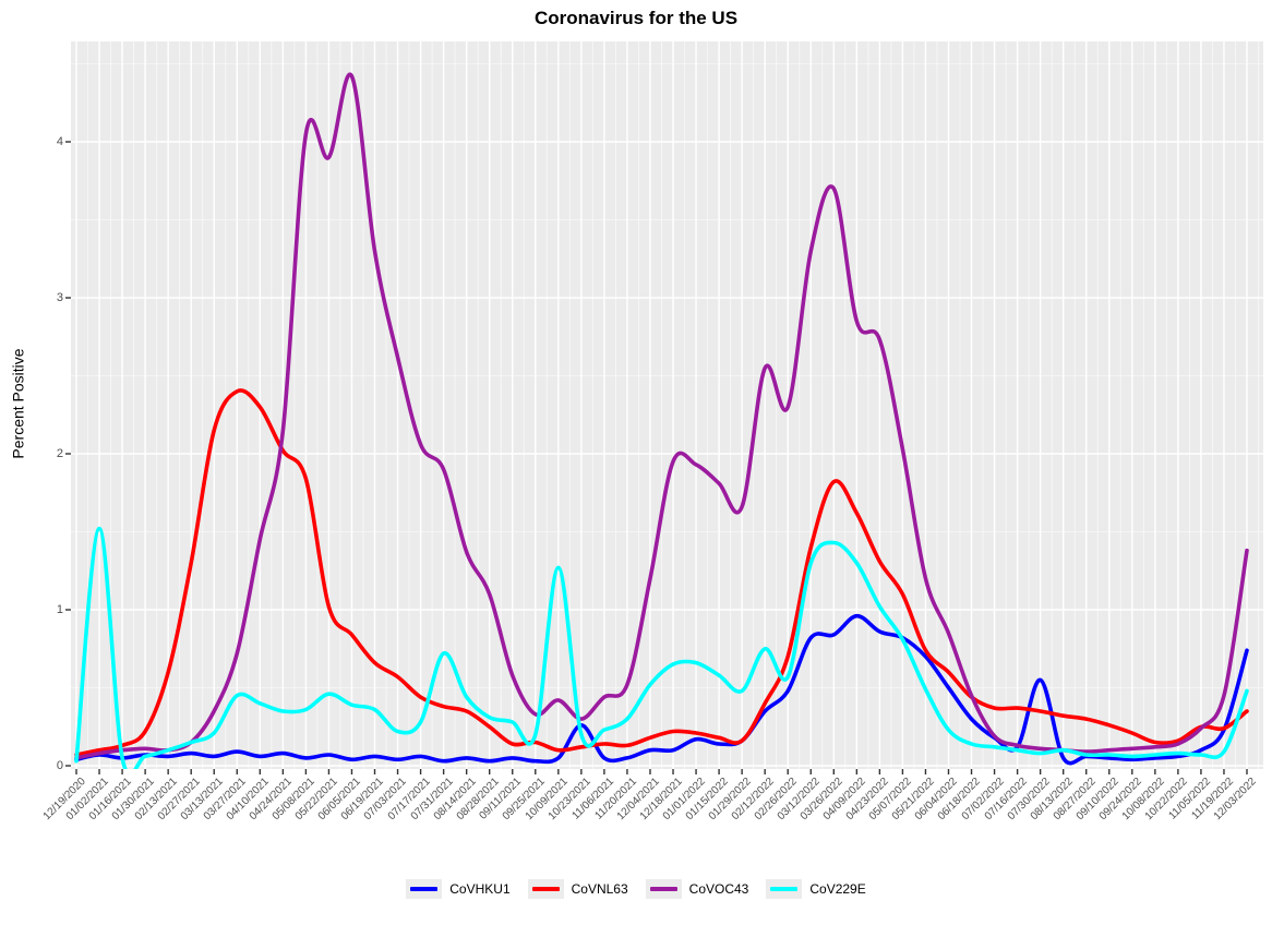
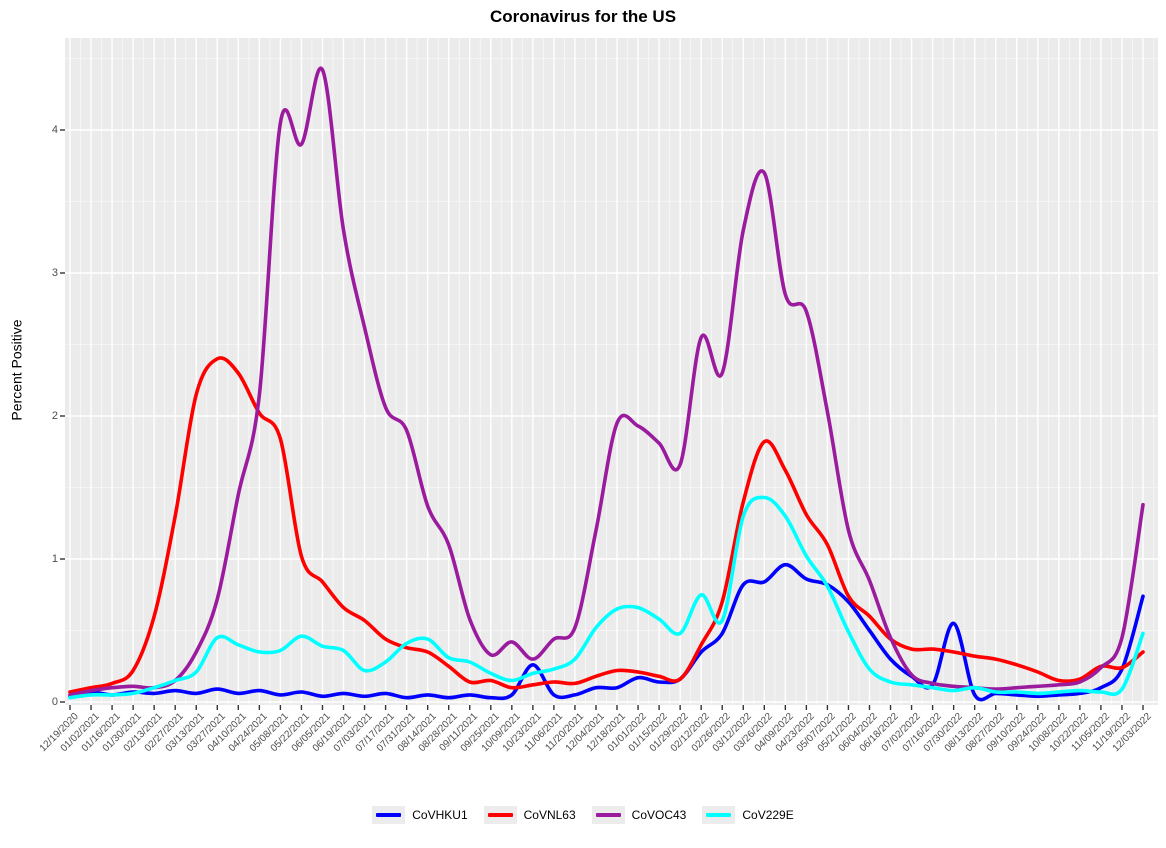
CoV229E/01/02/2021: 1.52 -> 0.05
CoV229E/07/31/2021: 0.72 -> 0.41
CoV229E/10/09/2021: 1.27 -> 0.15
